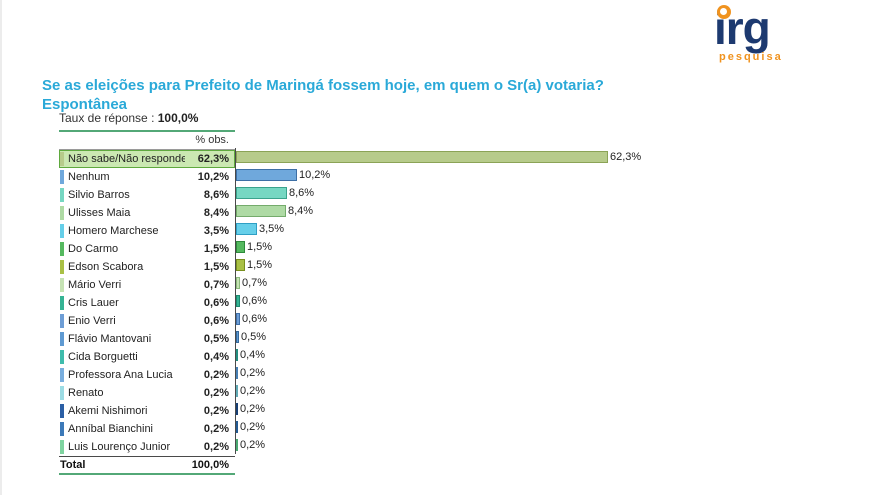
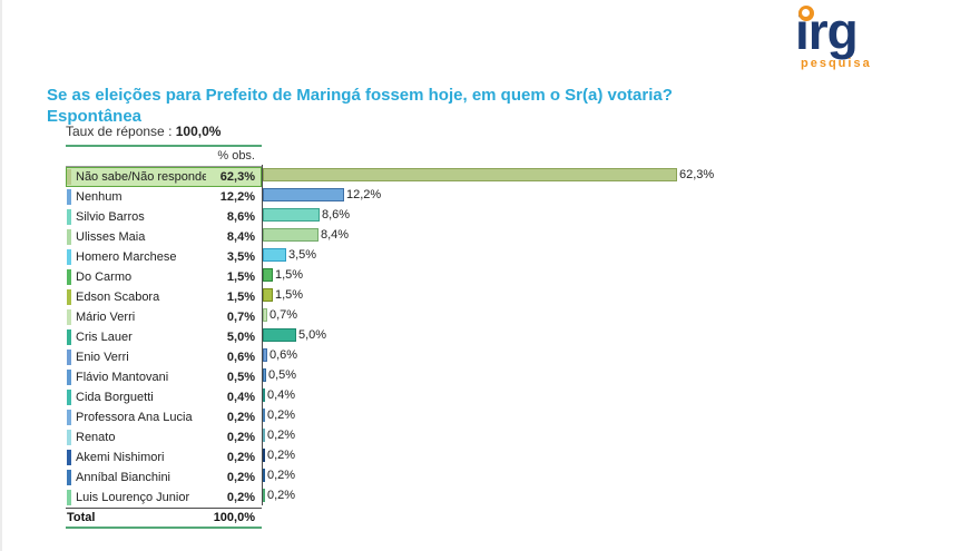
Nenhum: 10,2% -> 12,2%
Cris Lauer: 0,6% -> 5,0%
